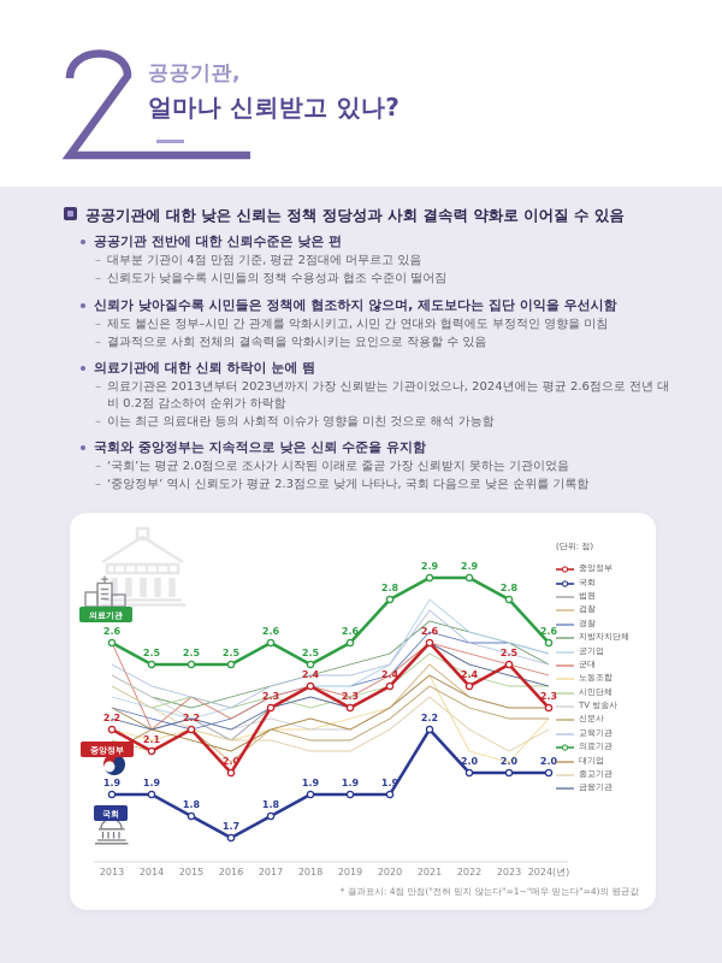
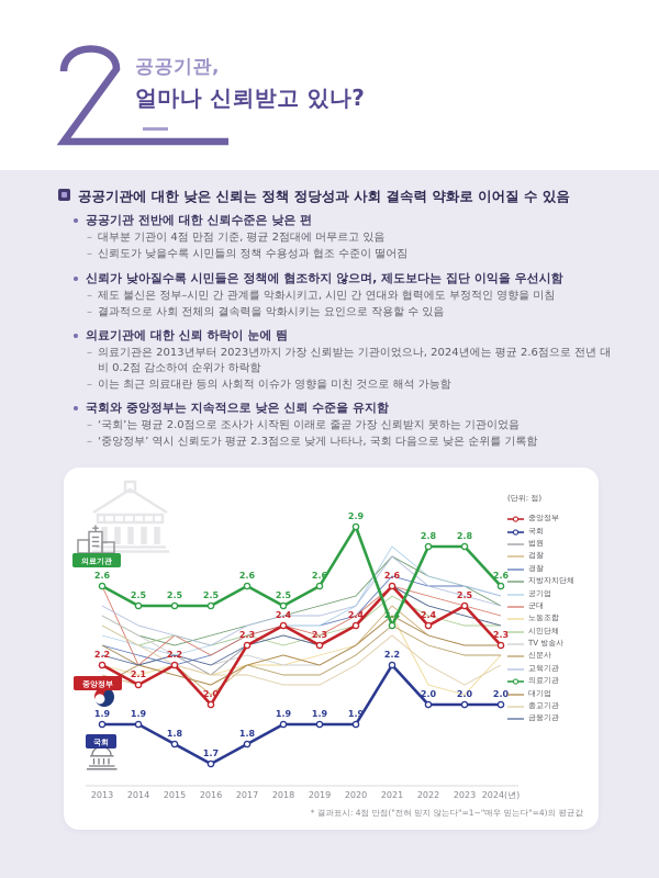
의료기관/2020: 2.8 -> 2.9
지방자치단체/2021: 2.70 -> 2.75
의료기관/2021: 2.9 -> 2.4
의료기관/2022: 2.9 -> 2.8
